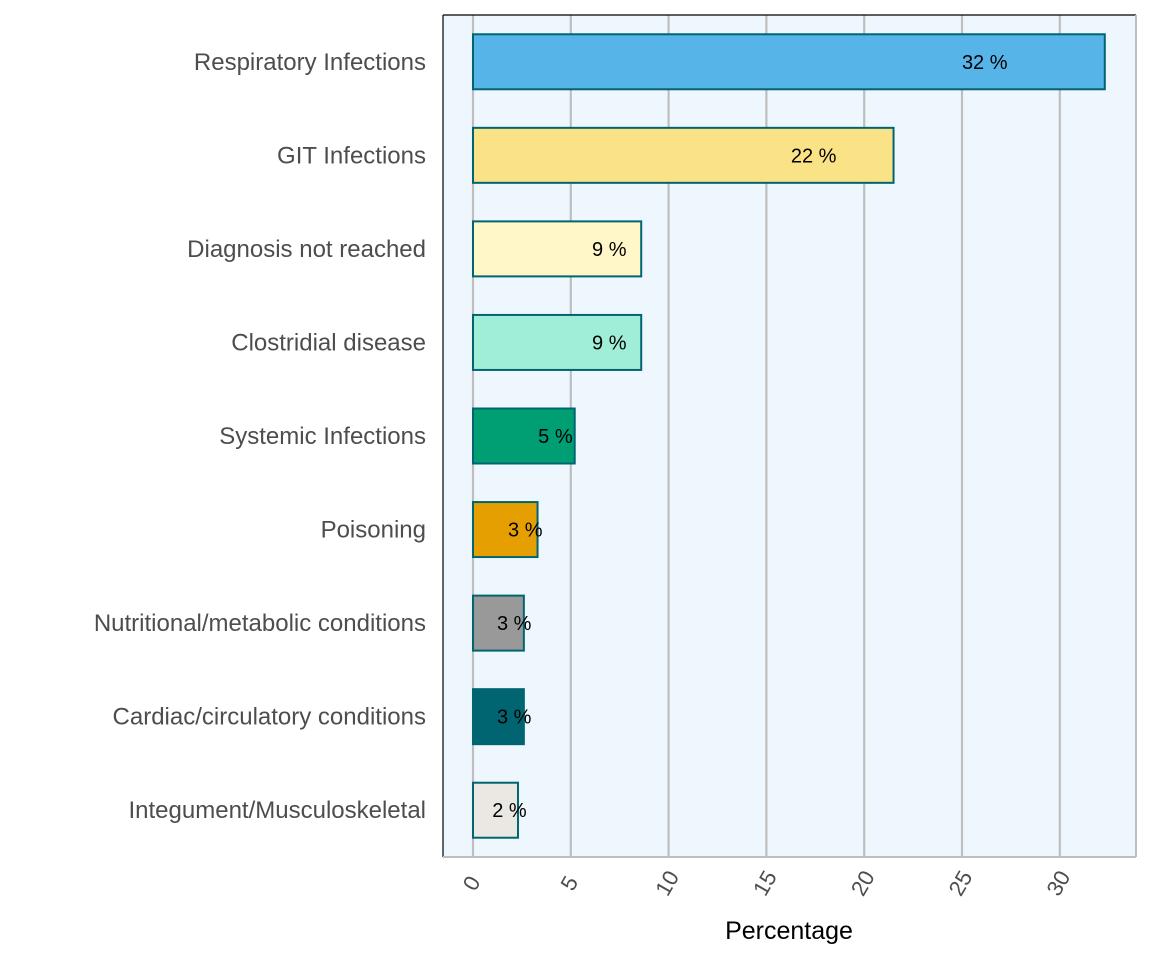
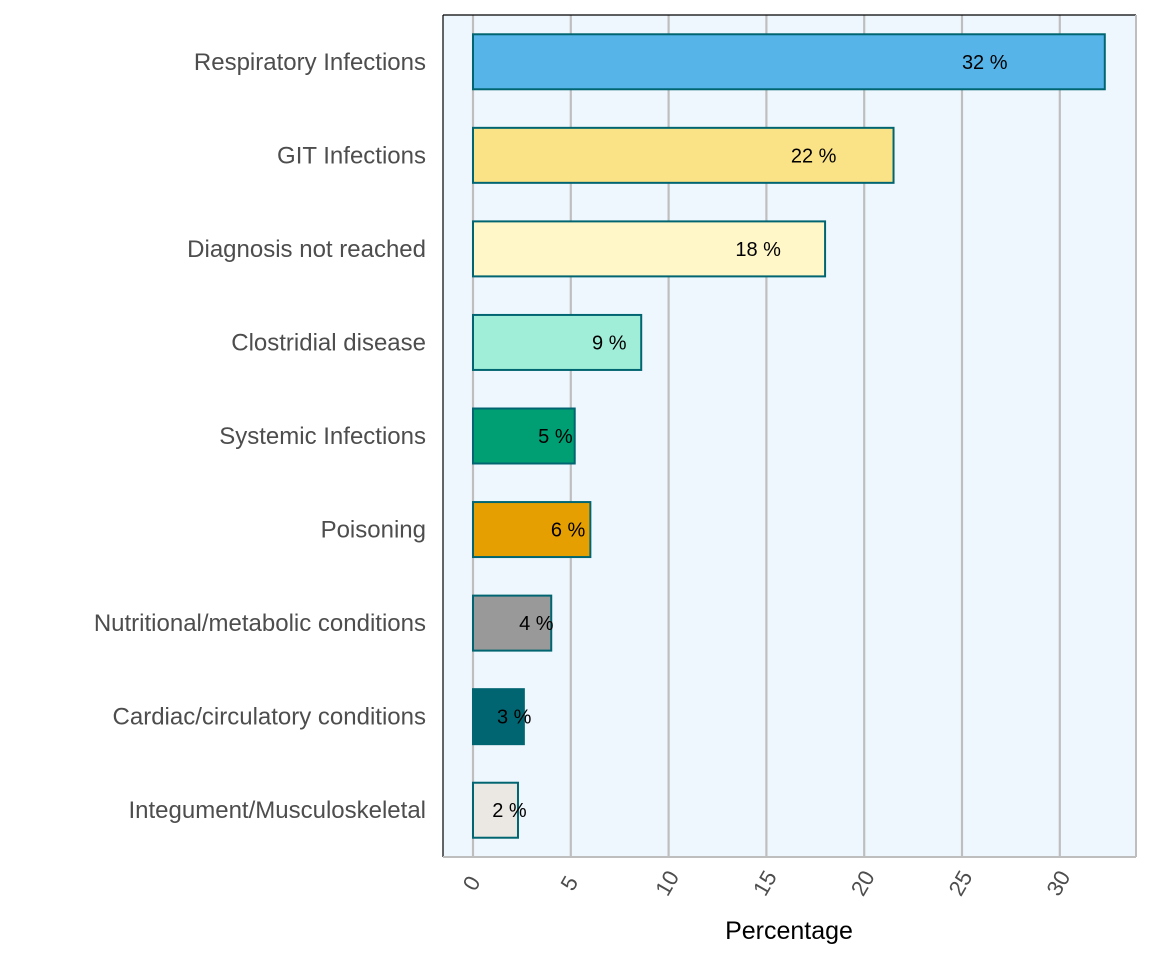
Diagnosis not reached: 9 -> 18
Poisoning: 3 -> 6
Nutritional/metabolic conditions: 3 -> 4
